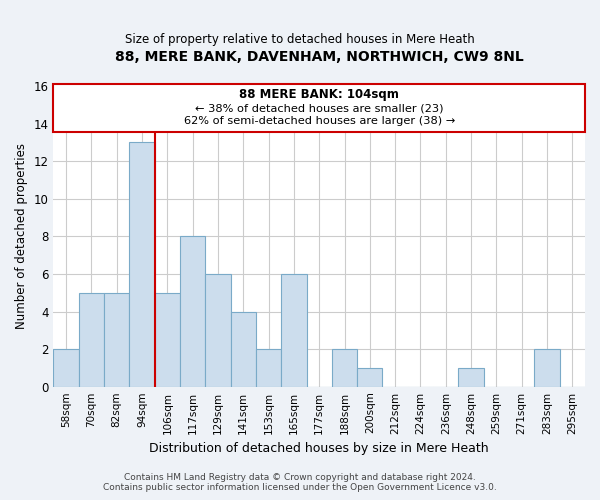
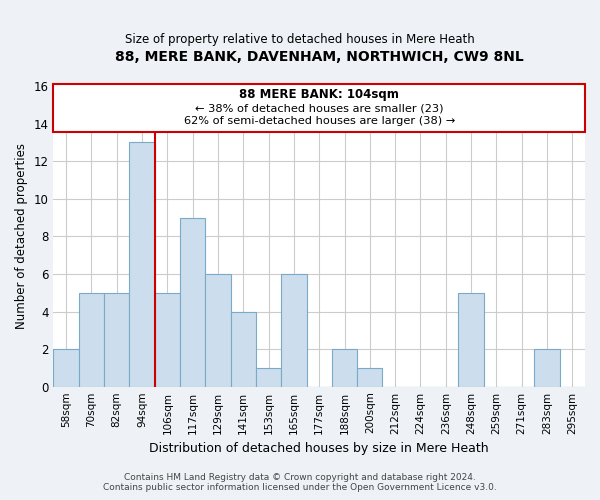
117sqm: 8 -> 9
153sqm: 2 -> 1
248sqm: 1 -> 5
